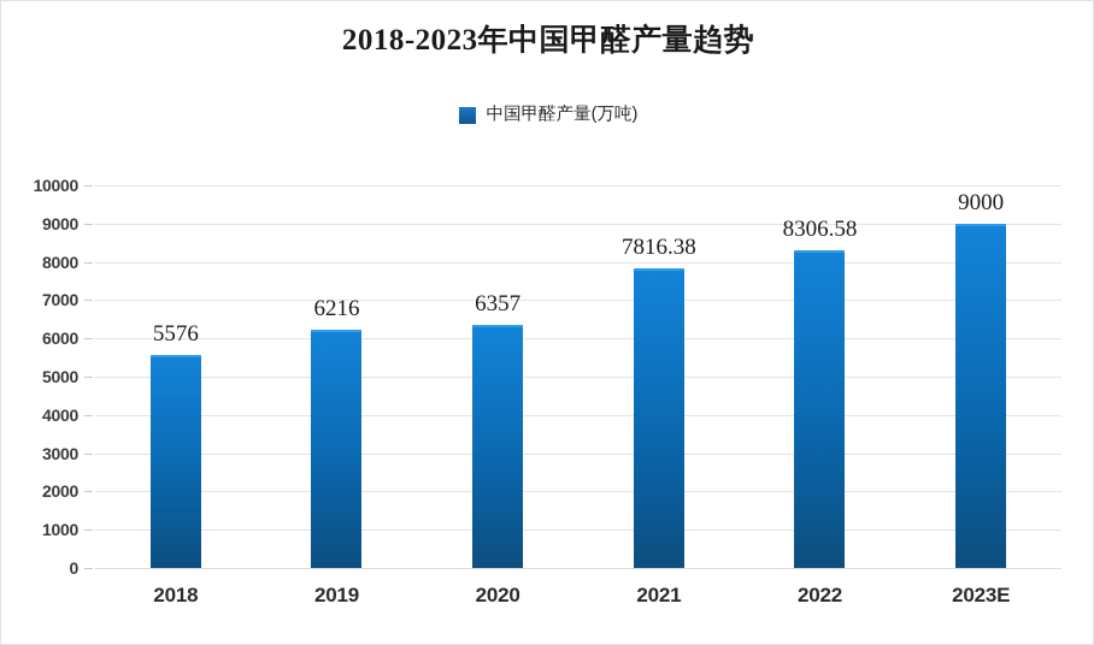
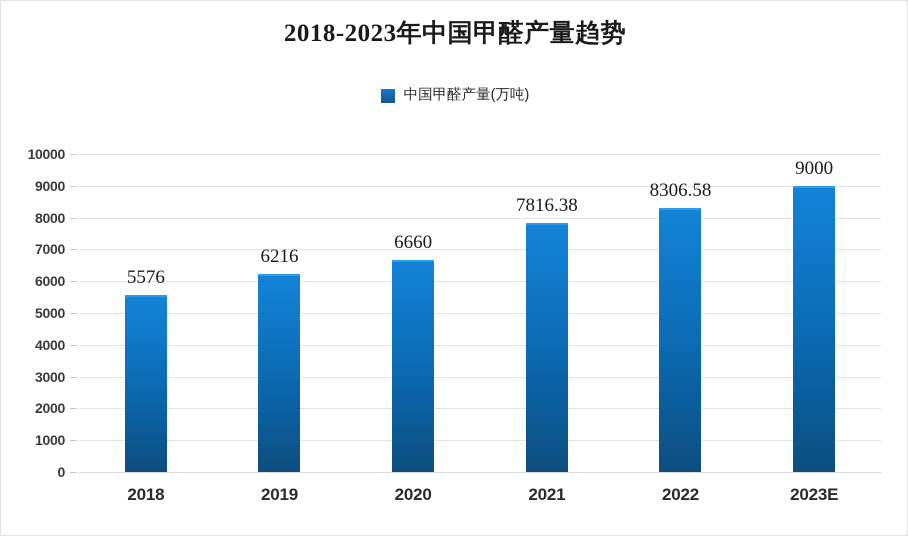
2020: 6357 -> 6660
